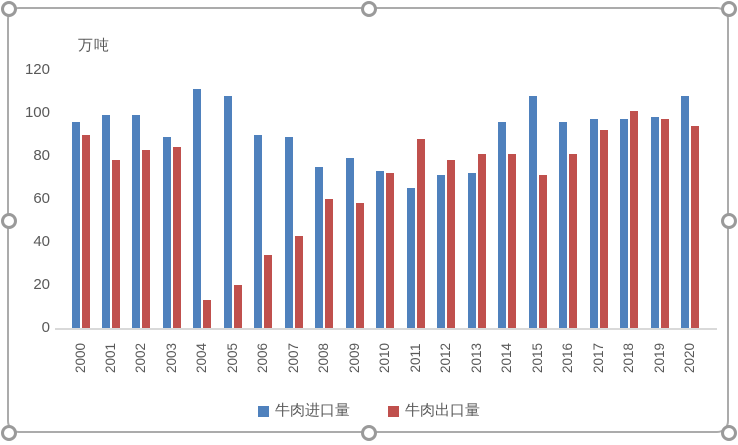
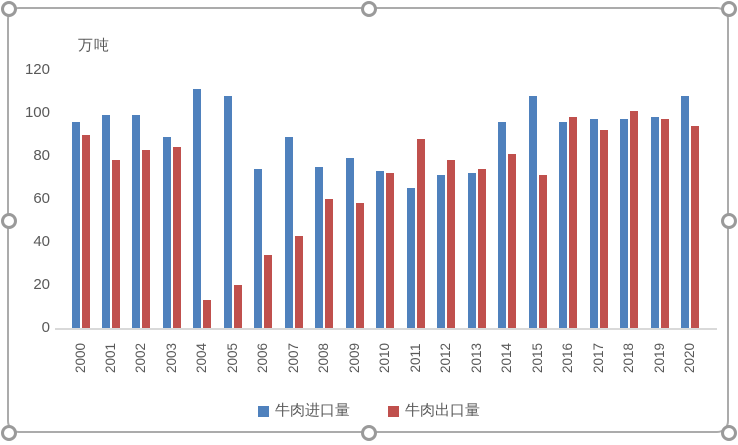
牛肉进口量/2006: 90 -> 74
牛肉出口量/2013: 81 -> 74
牛肉出口量/2016: 81 -> 98
